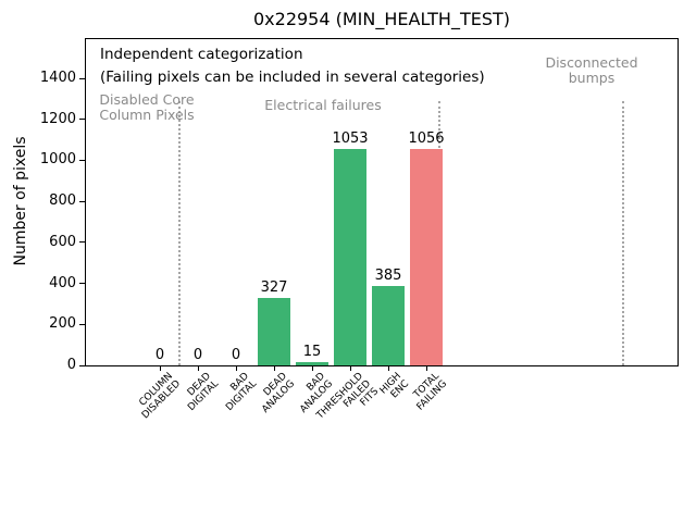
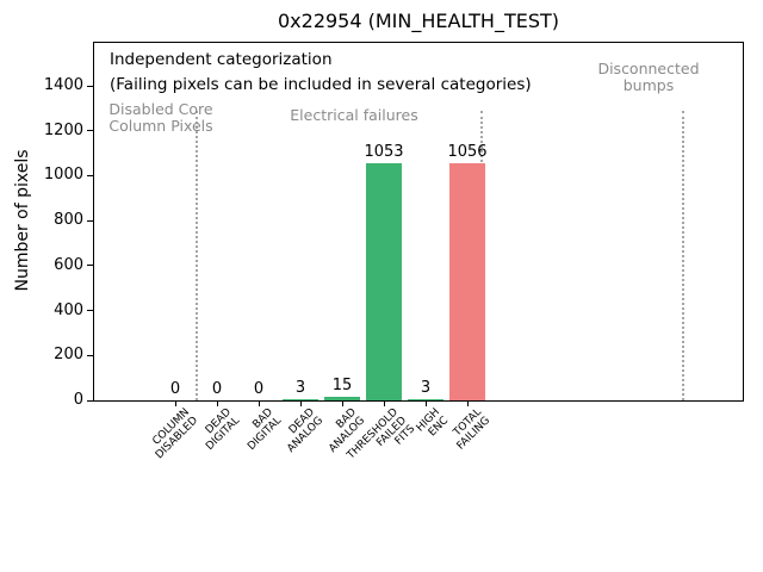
DEAD ANALOG: 327 -> 3
HIGH ENC: 385 -> 3
